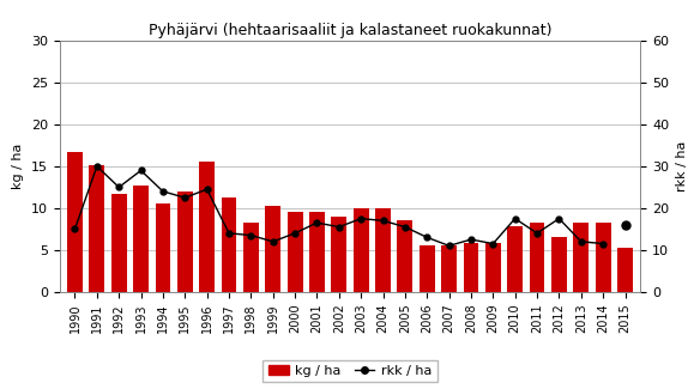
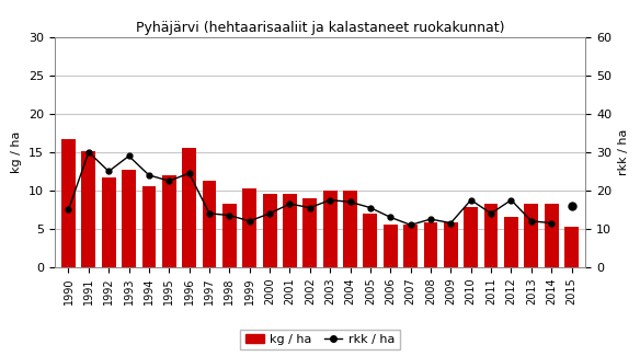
kg / ha/2005: 8.5 -> 7.0
